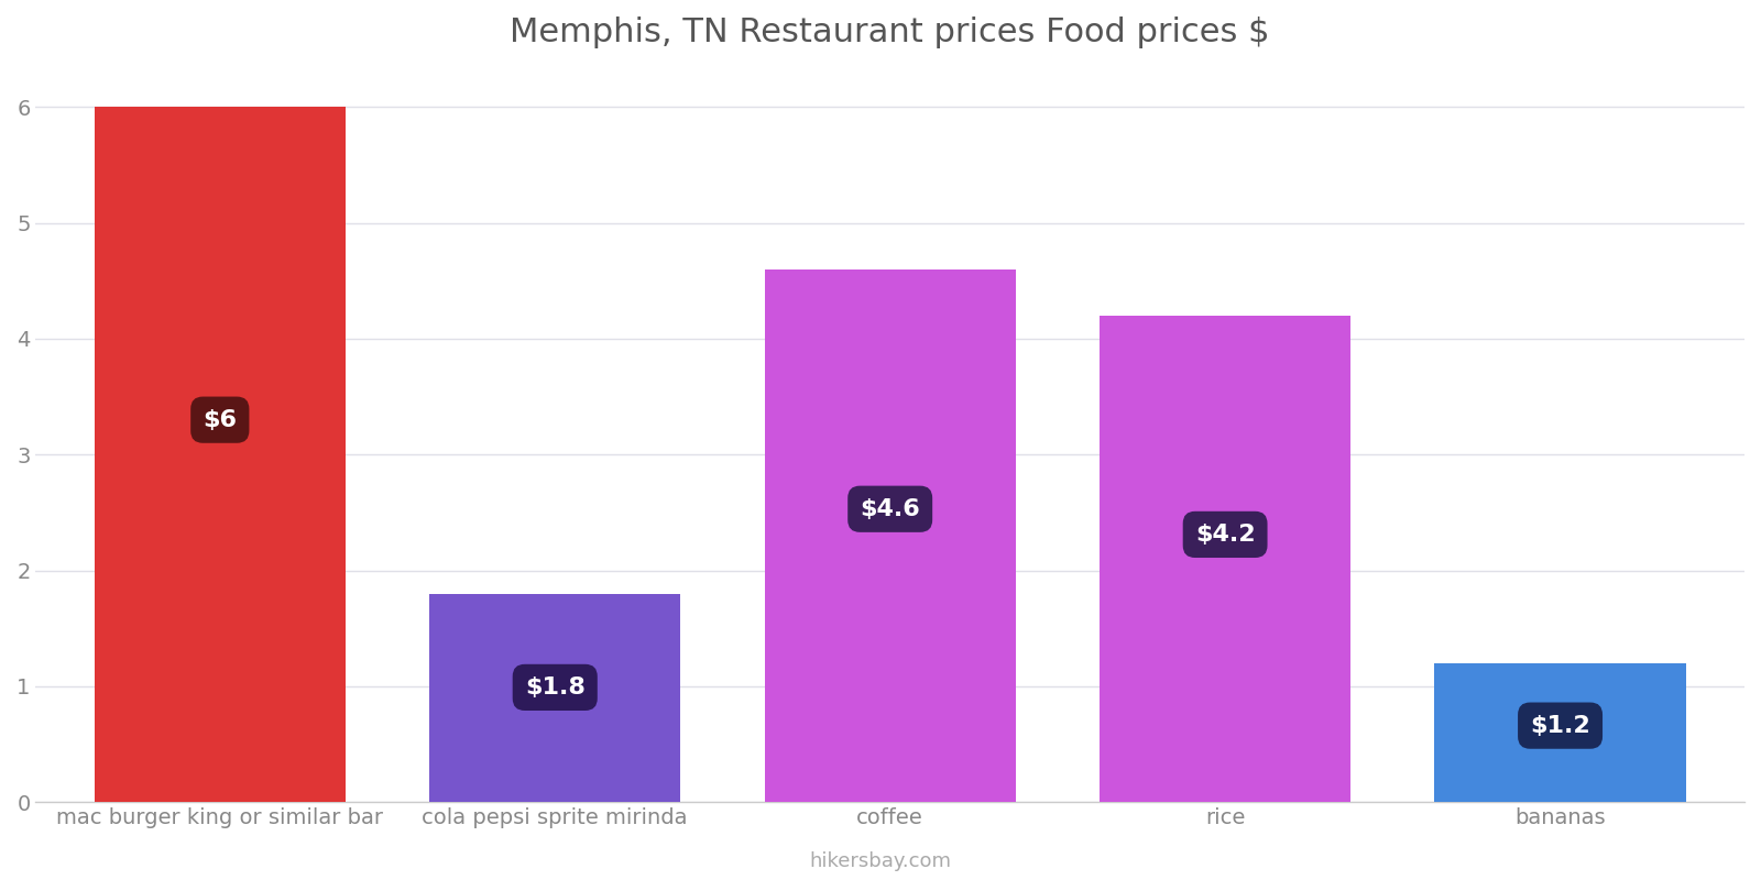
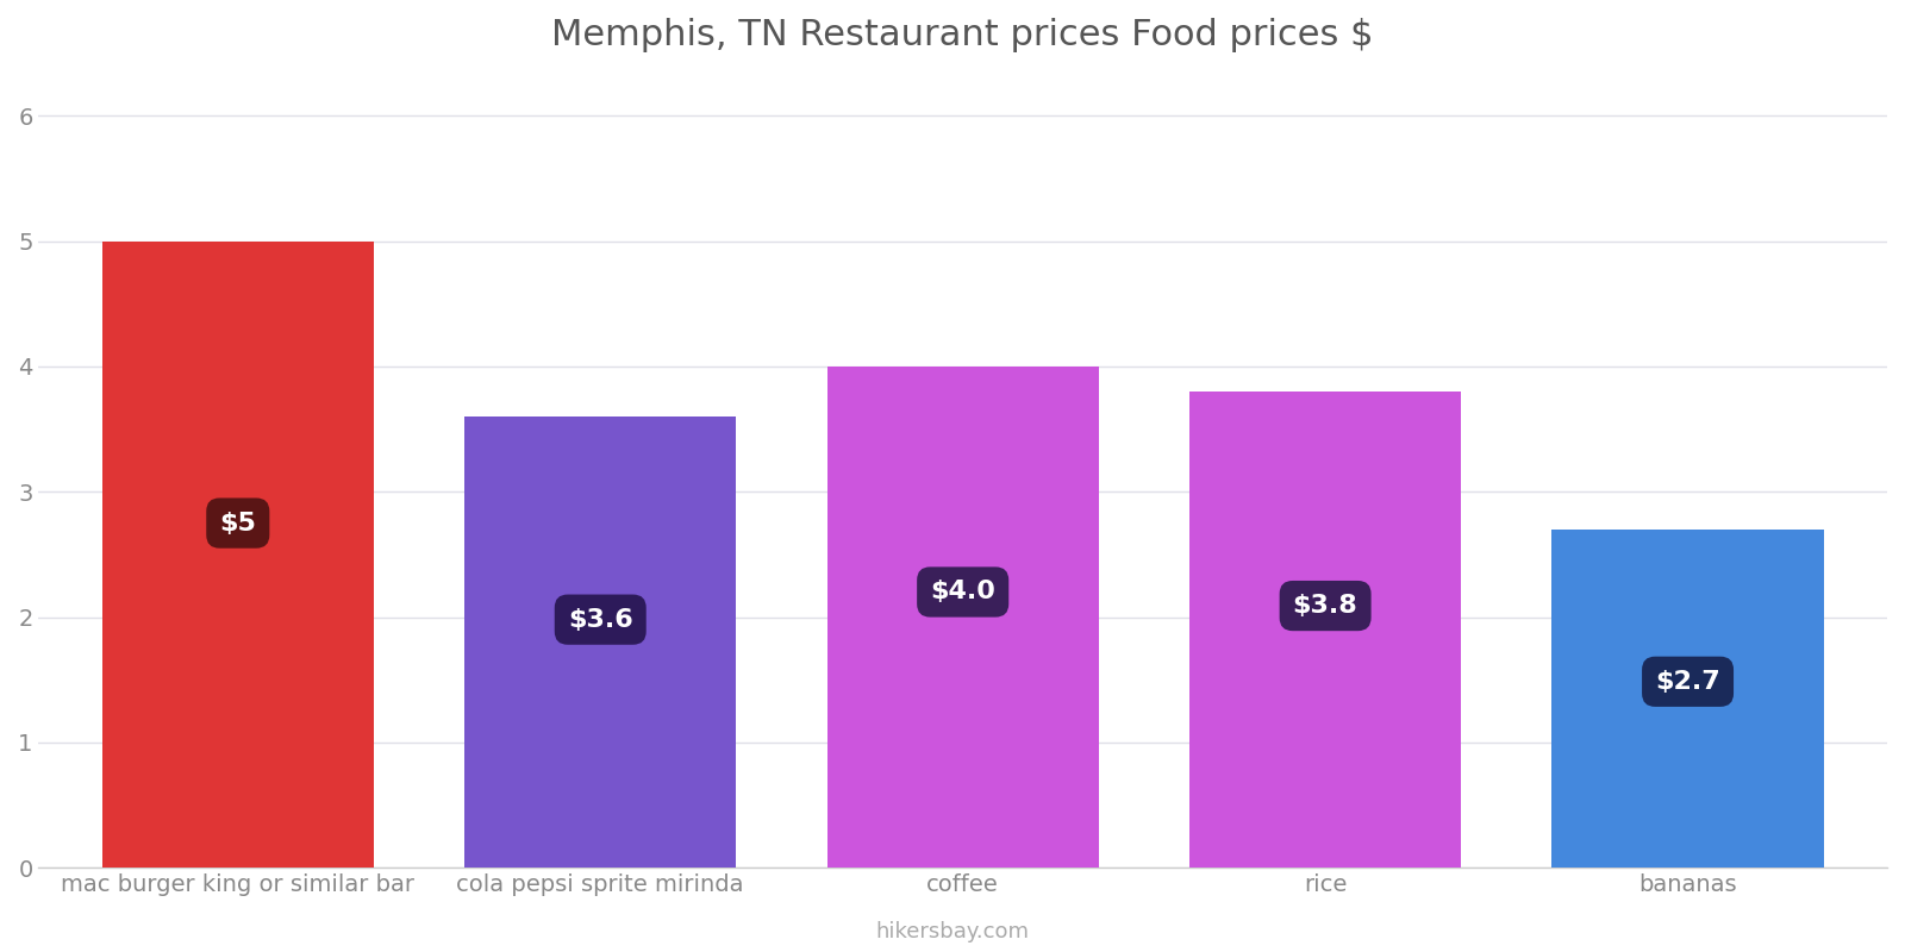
mac burger king or similar bar: $6 -> $5
cola pepsi sprite mirinda: $1.8 -> $3.6
coffee: $4.6 -> $4.0
rice: $4.2 -> $3.8
bananas: $1.2 -> $2.7
